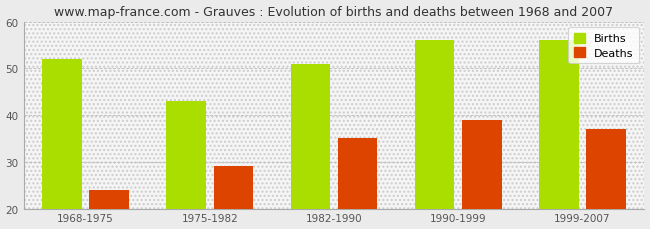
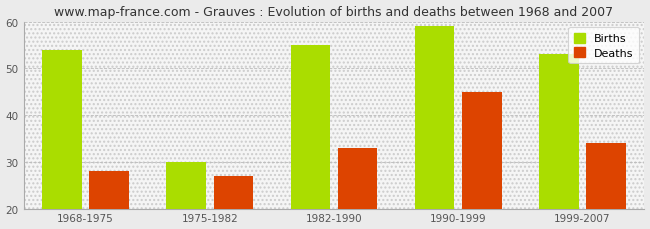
Births/1968-1975: 52 -> 54
Deaths/1968-1975: 24 -> 28
Births/1975-1982: 43 -> 30
Deaths/1975-1982: 29 -> 27
Births/1982-1990: 51 -> 55
Deaths/1982-1990: 35 -> 33
Births/1990-1999: 56 -> 59
Deaths/1990-1999: 39 -> 45
Births/1999-2007: 56 -> 53
Deaths/1999-2007: 37 -> 34
